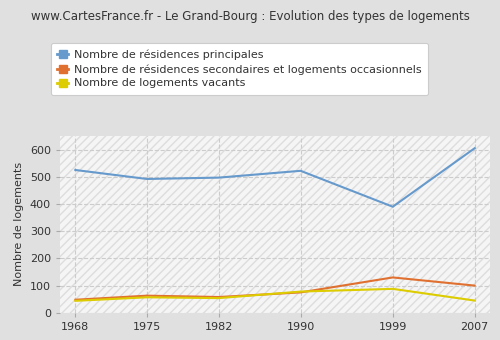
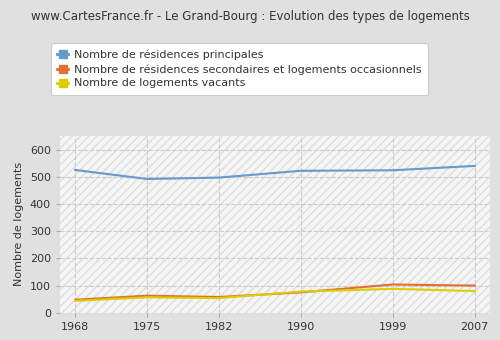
Nombre de résidences principales/1999: 390 -> 524
Nombre de résidences secondaires et logements occasionnels/1999: 130 -> 104
Nombre de résidences principales/2007: 605 -> 540
Nombre de logements vacants/2007: 45 -> 80
